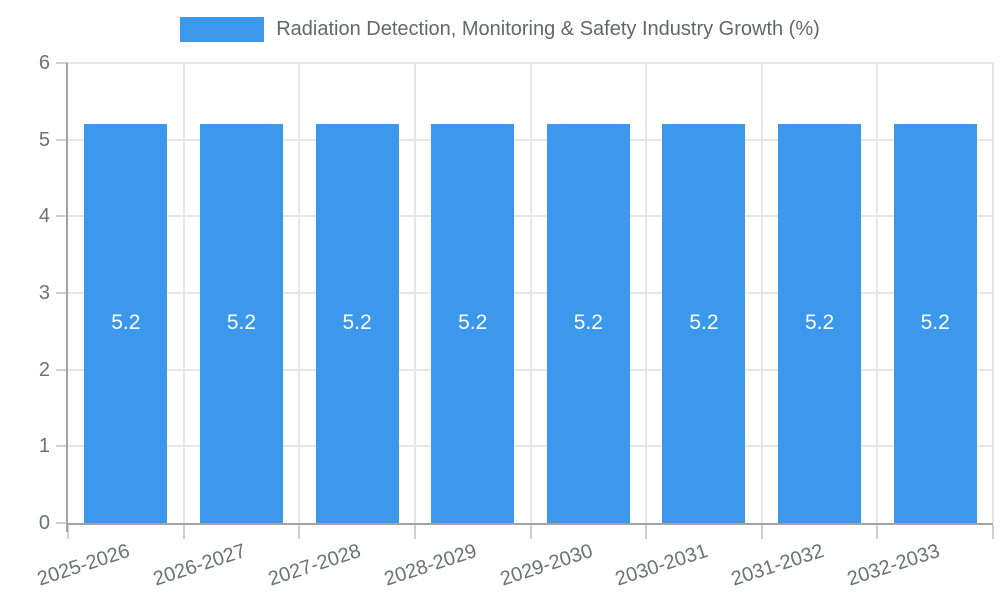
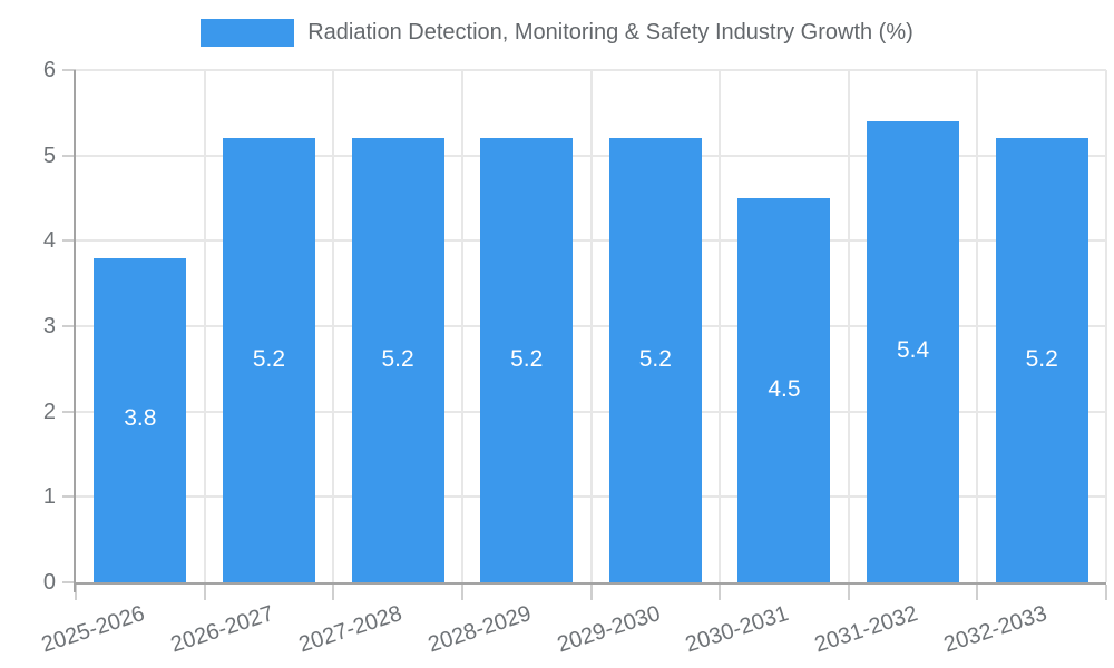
2025-2026: 5.2 -> 3.8
2030-2031: 5.2 -> 4.5
2031-2032: 5.2 -> 5.4
